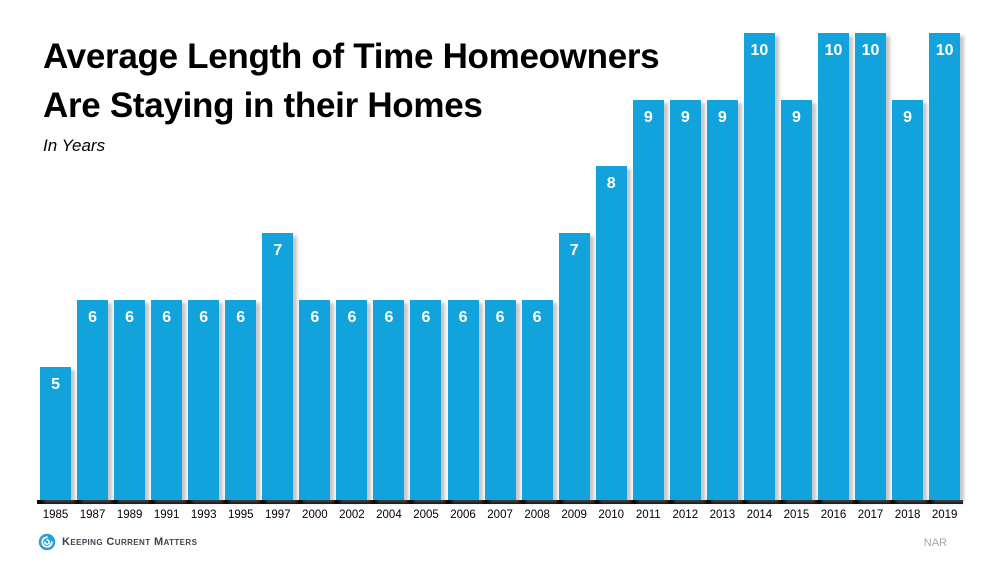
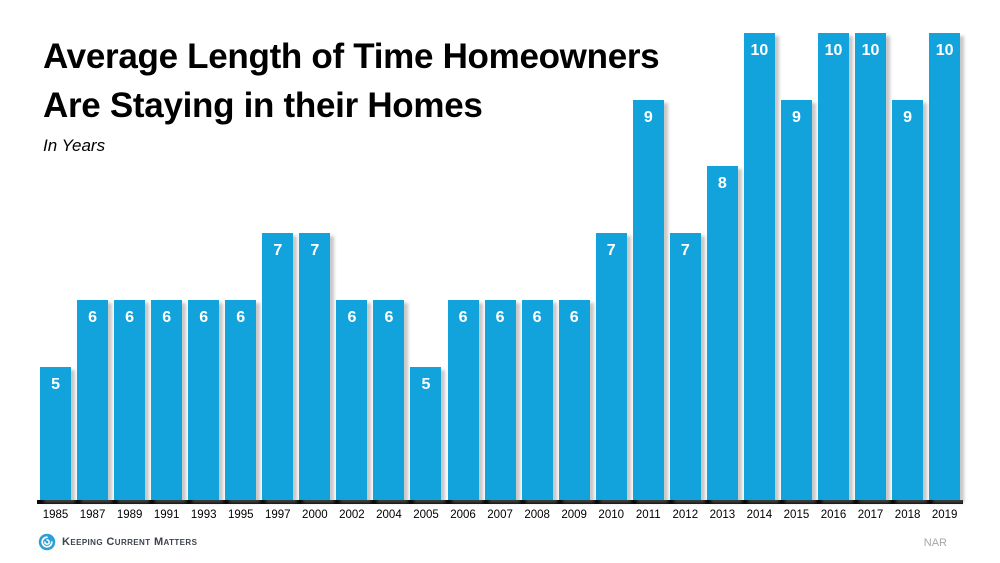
2000: 6 -> 7
2005: 6 -> 5
2009: 7 -> 6
2010: 8 -> 7
2012: 9 -> 7
2013: 9 -> 8
